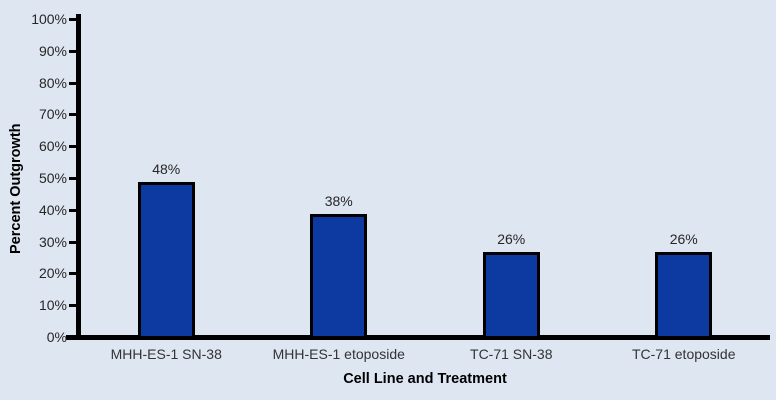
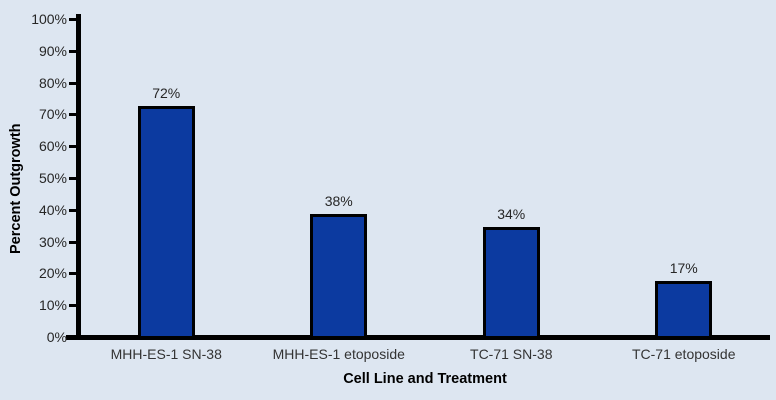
MHH-ES-1 SN-38: 48% -> 72%
TC-71 SN-38: 26% -> 34%
TC-71 etoposide: 26% -> 17%
